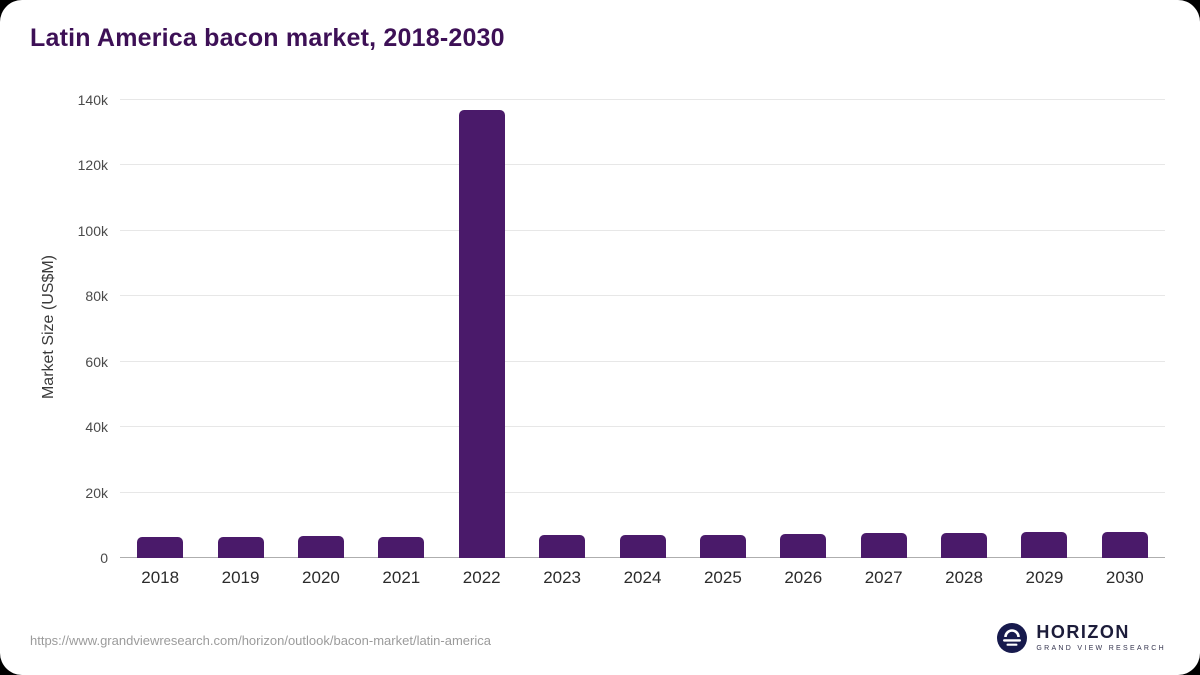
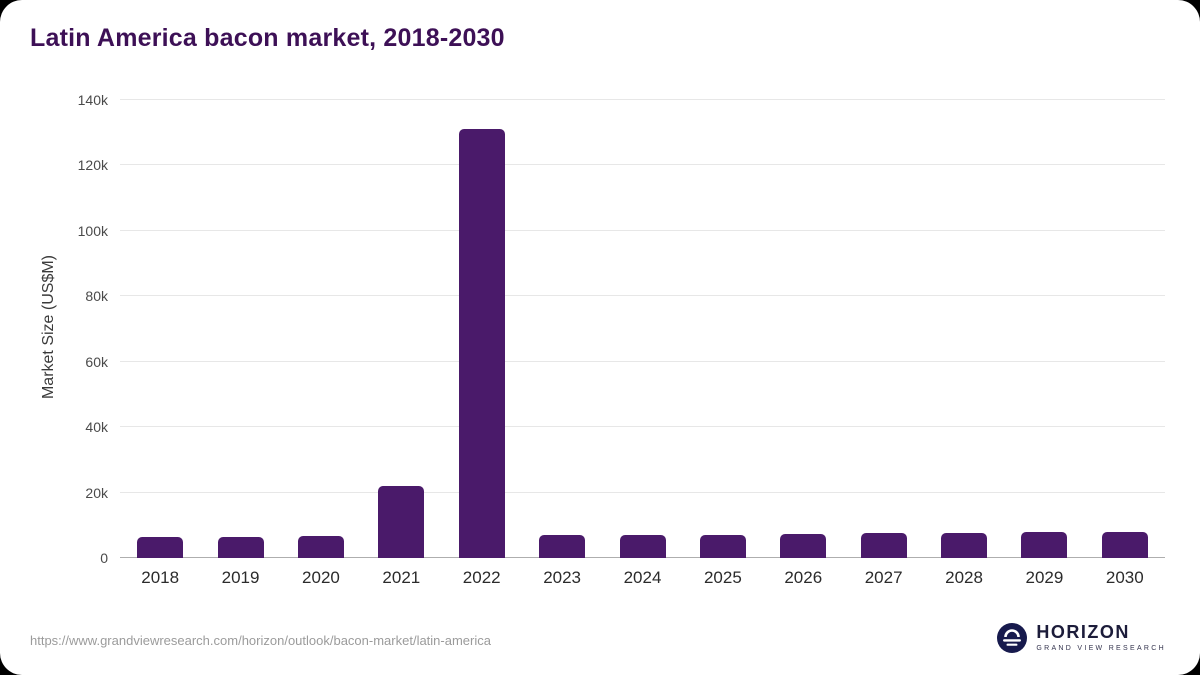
2021: 6k -> 22k
2022: 137k -> 131k
